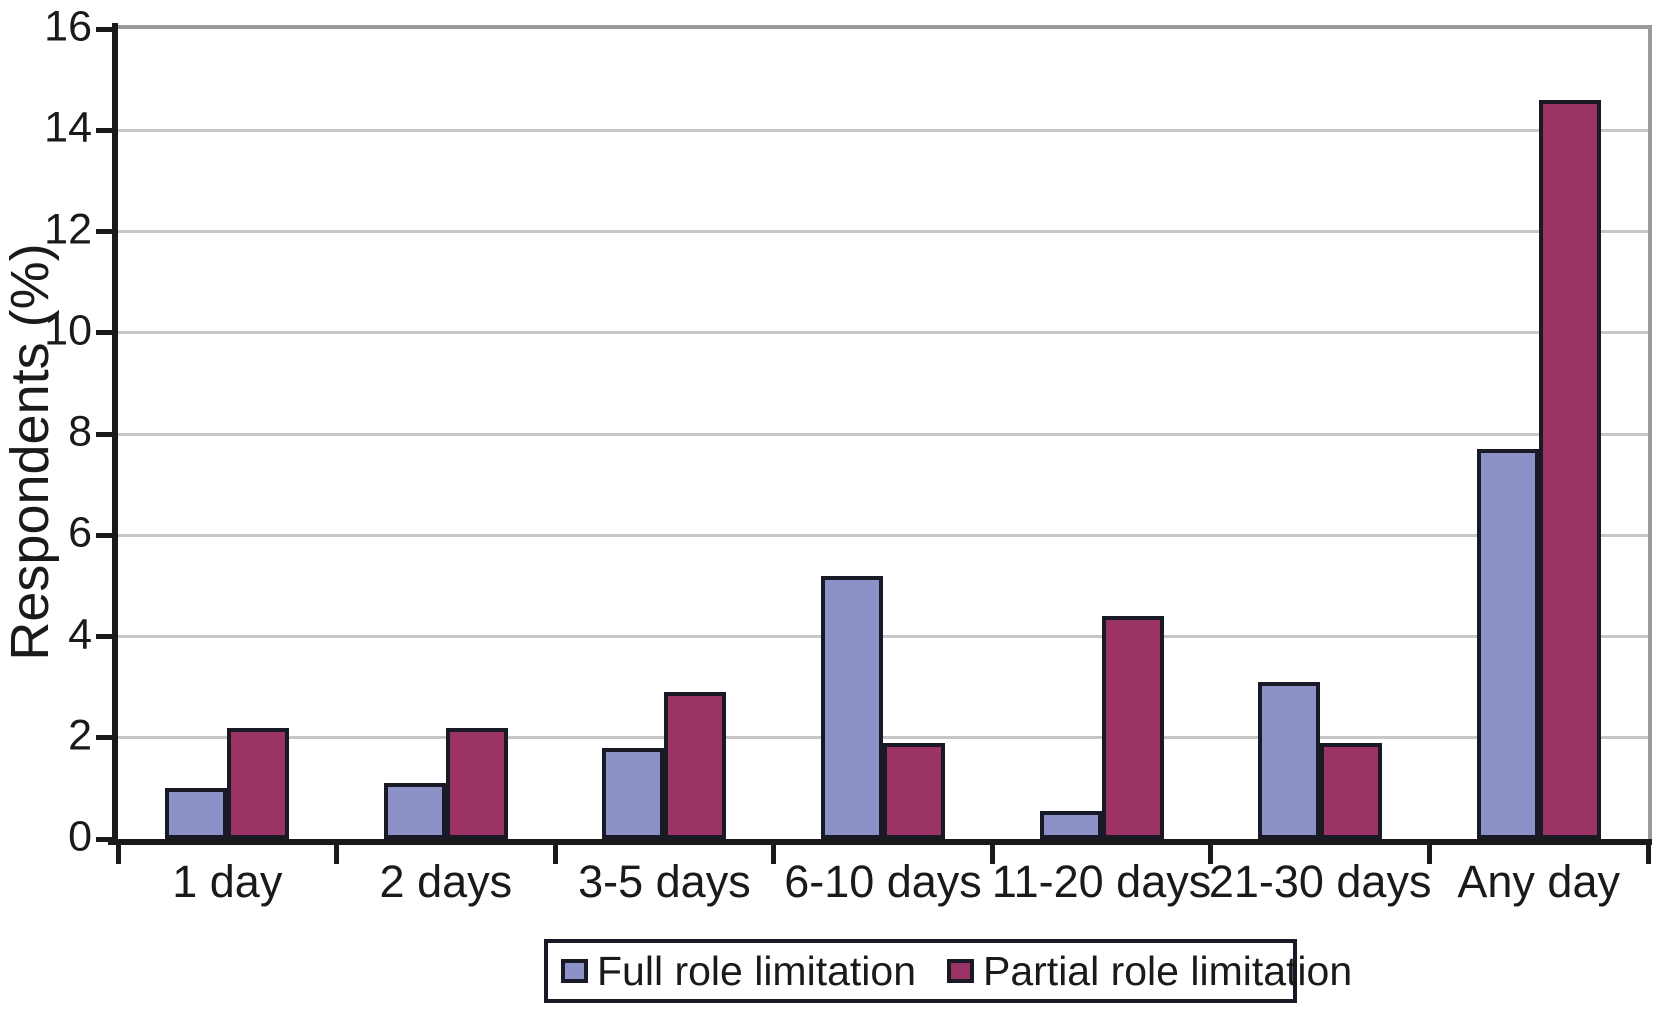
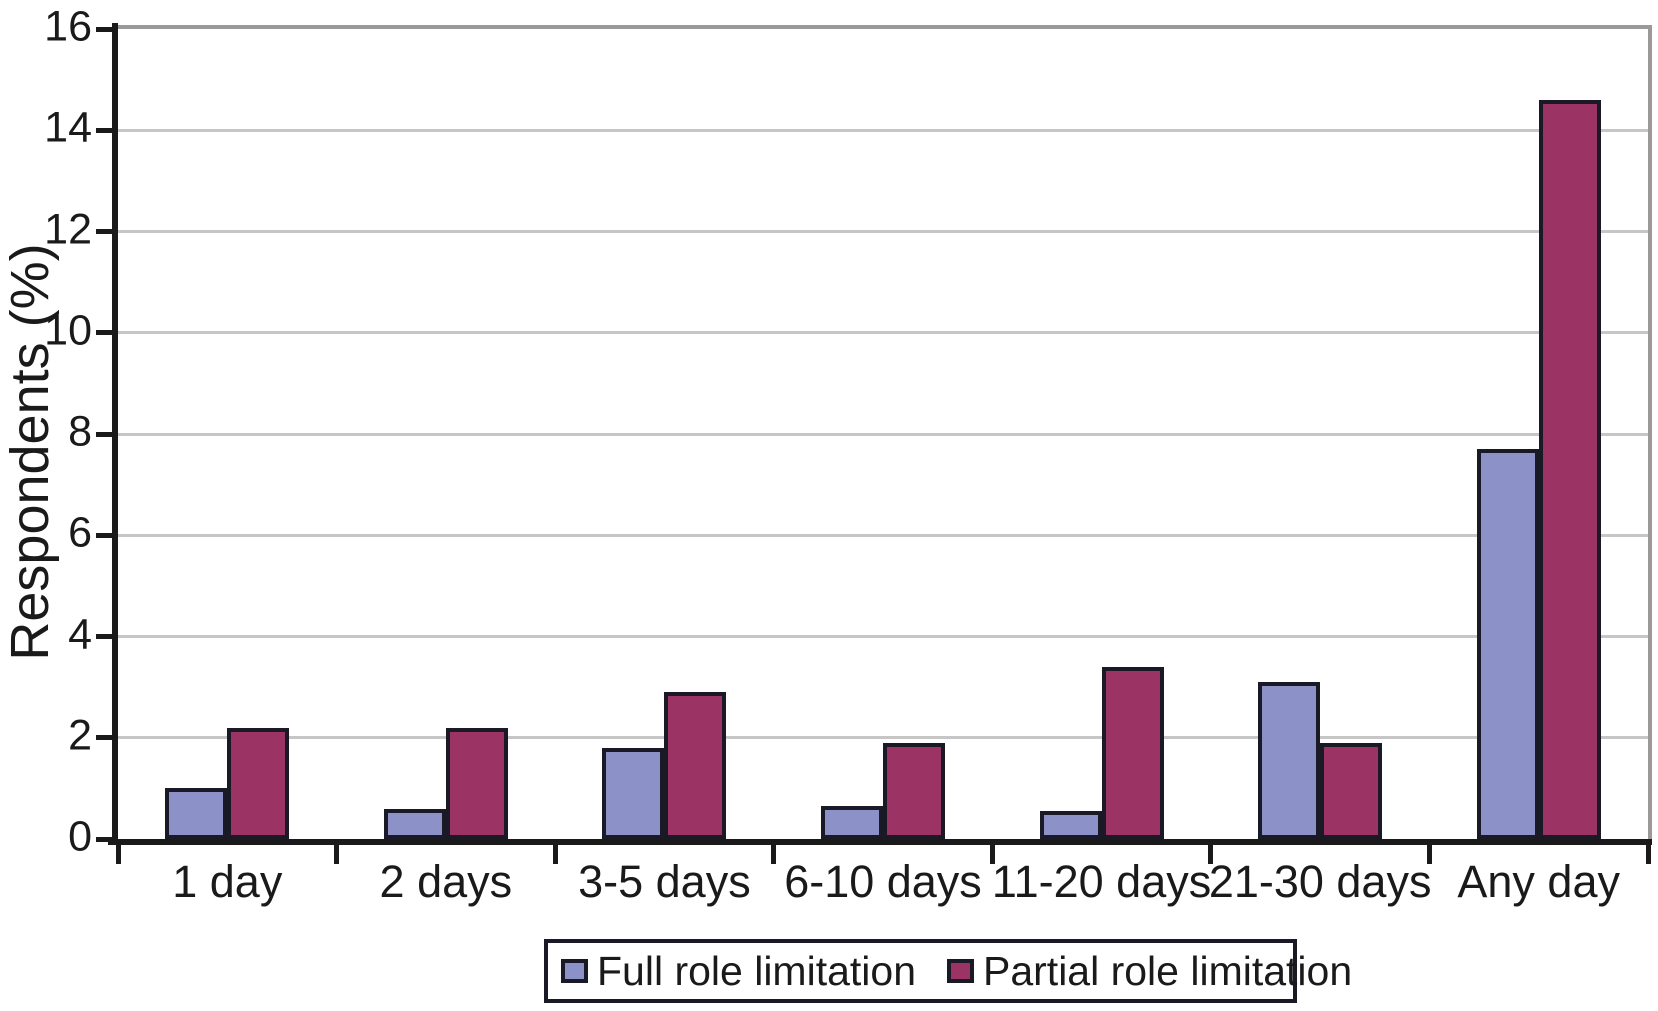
Full role limitation/2 days: 1.1 -> 0.6
Full role limitation/6-10 days: 5.2 -> 0.7
Partial role limitation/11-20 days: 4.4 -> 3.4
